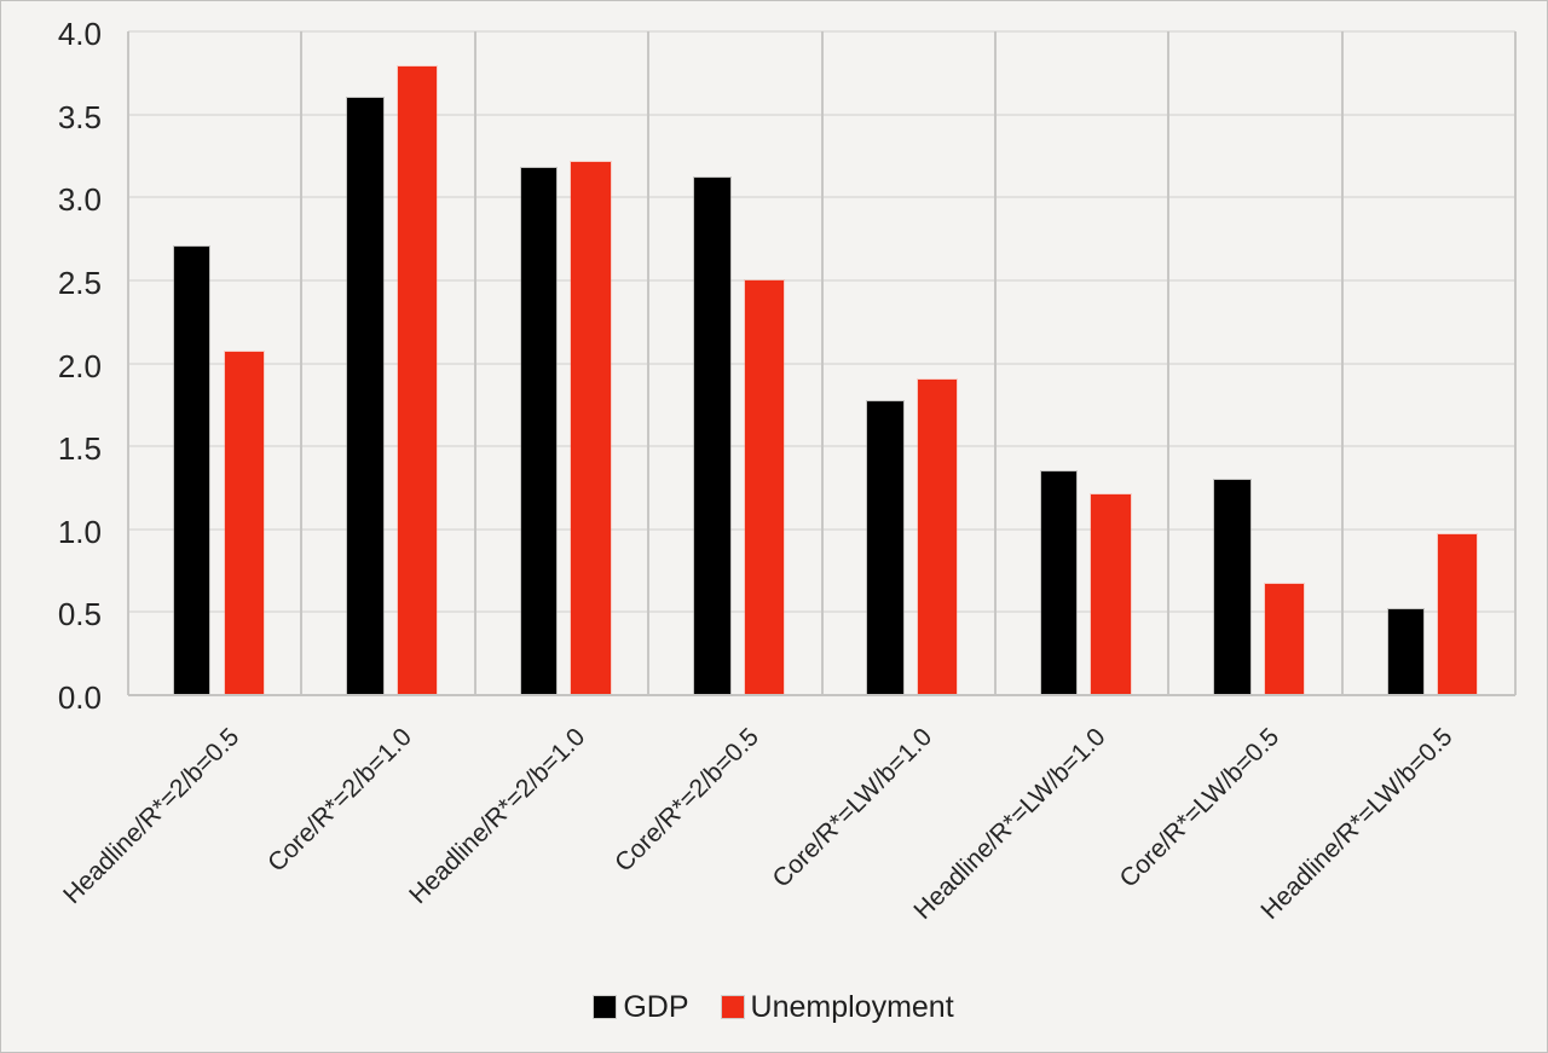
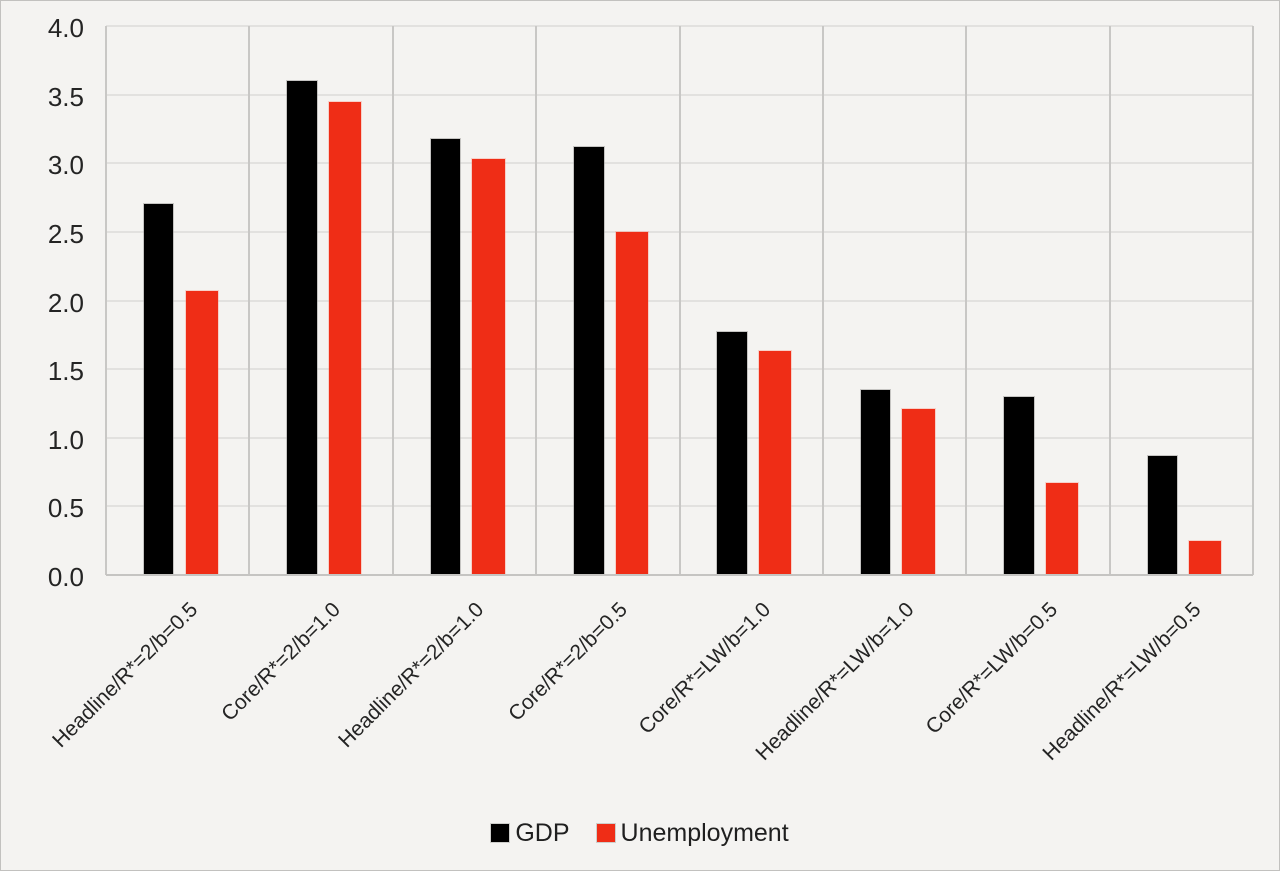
Unemployment/Core/R*=2/b=1.0: 3.79 -> 3.45
Unemployment/Headline/R*=2/b=1.0: 3.21 -> 3.03
Unemployment/Core/R*=LW/b=1.0: 1.90 -> 1.63
GDP/Headline/R*=LW/b=0.5: 0.52 -> 0.87
Unemployment/Headline/R*=LW/b=0.5: 0.97 -> 0.25
